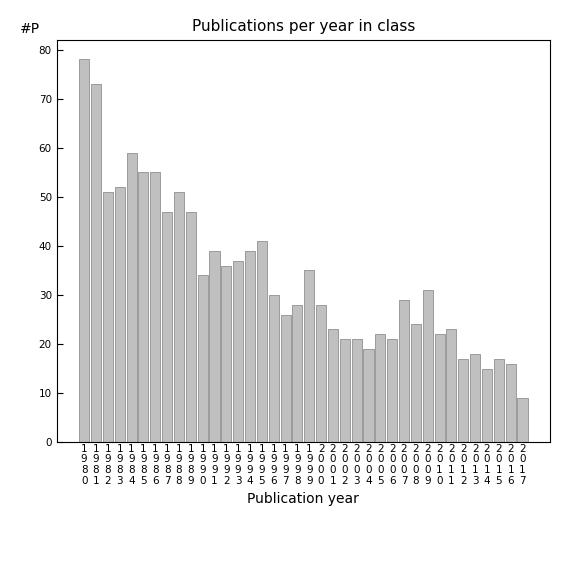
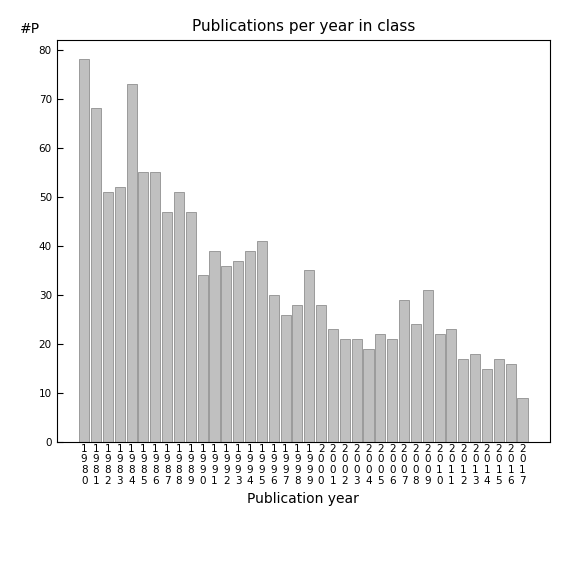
1 9 8 1: 73 -> 68
1 9 8 4: 59 -> 73
